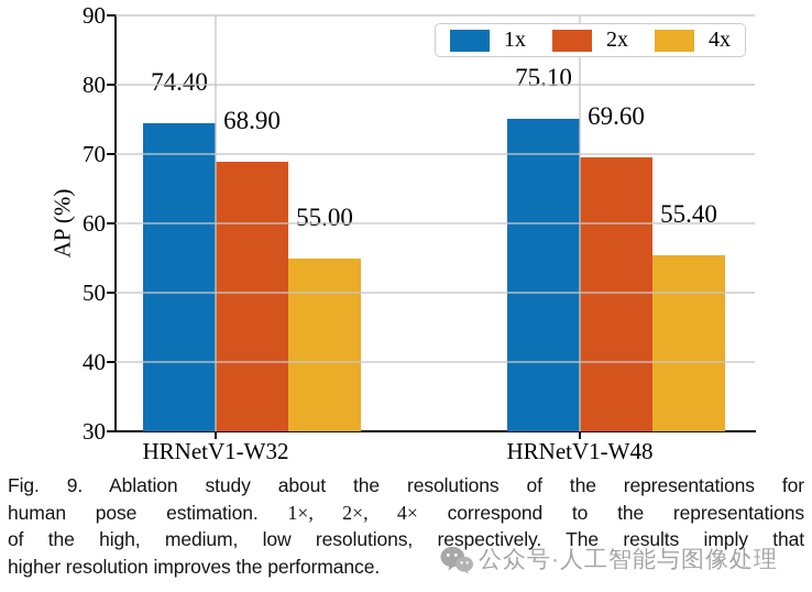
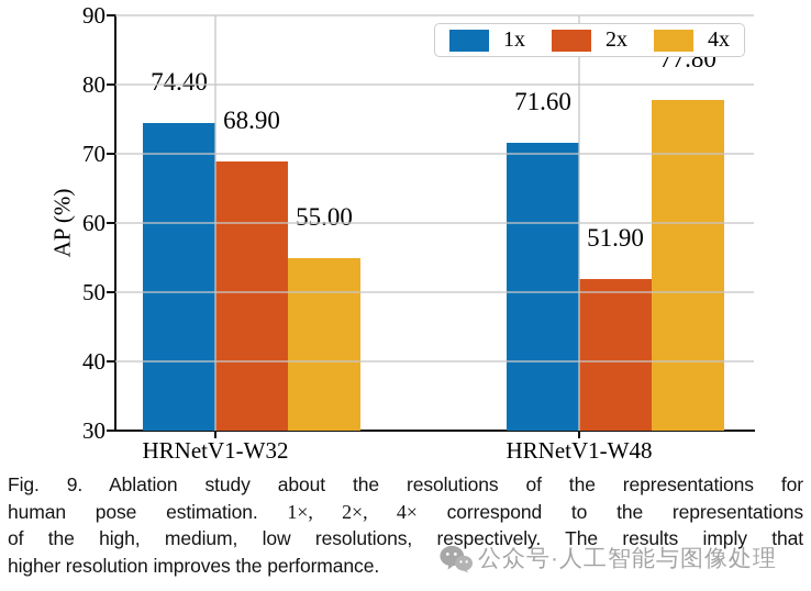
1x/HRNetV1-W48: 75.10 -> 71.60
2x/HRNetV1-W48: 69.60 -> 51.90
4x/HRNetV1-W48: 55.40 -> 77.80
